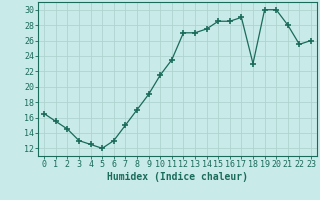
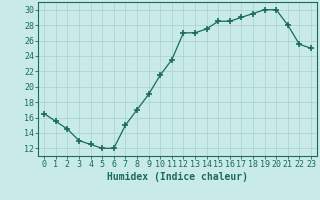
6: 13.0 -> 12.0
18: 23.0 -> 29.5
23: 26.0 -> 25.0
